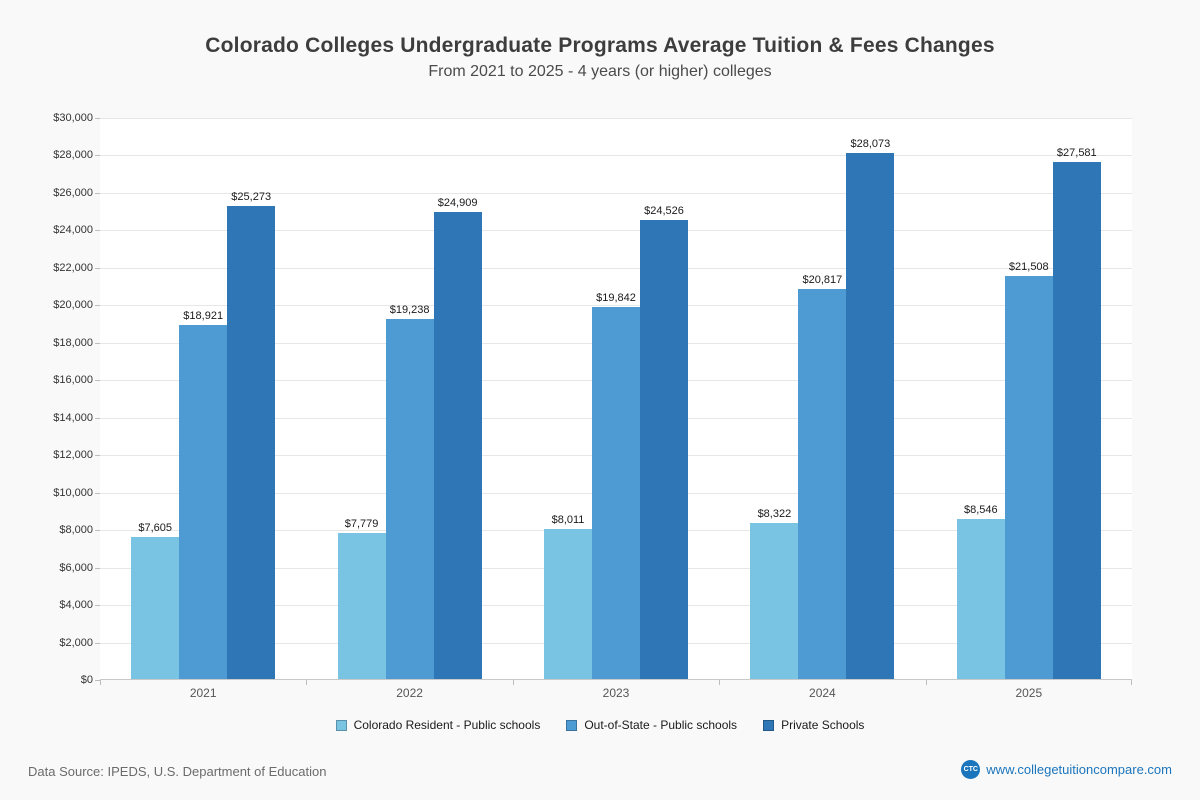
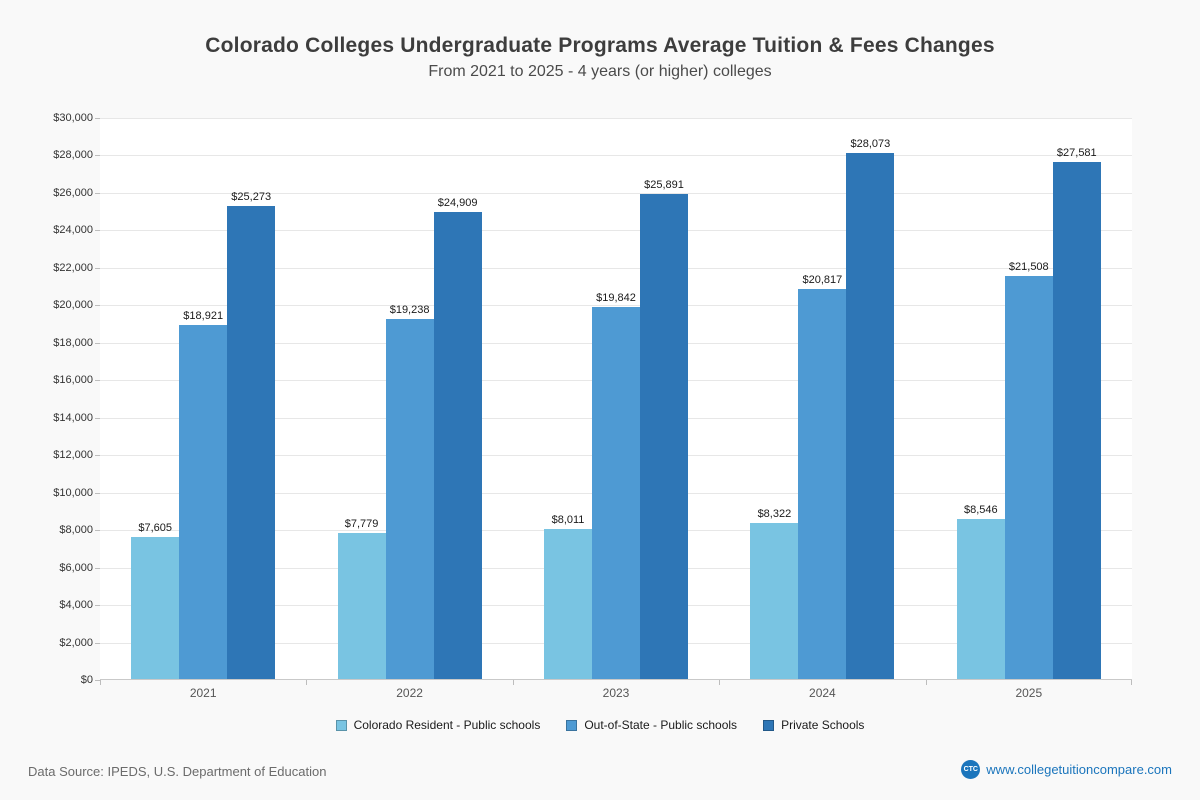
Private Schools/2023: $24,526 -> $25,891
